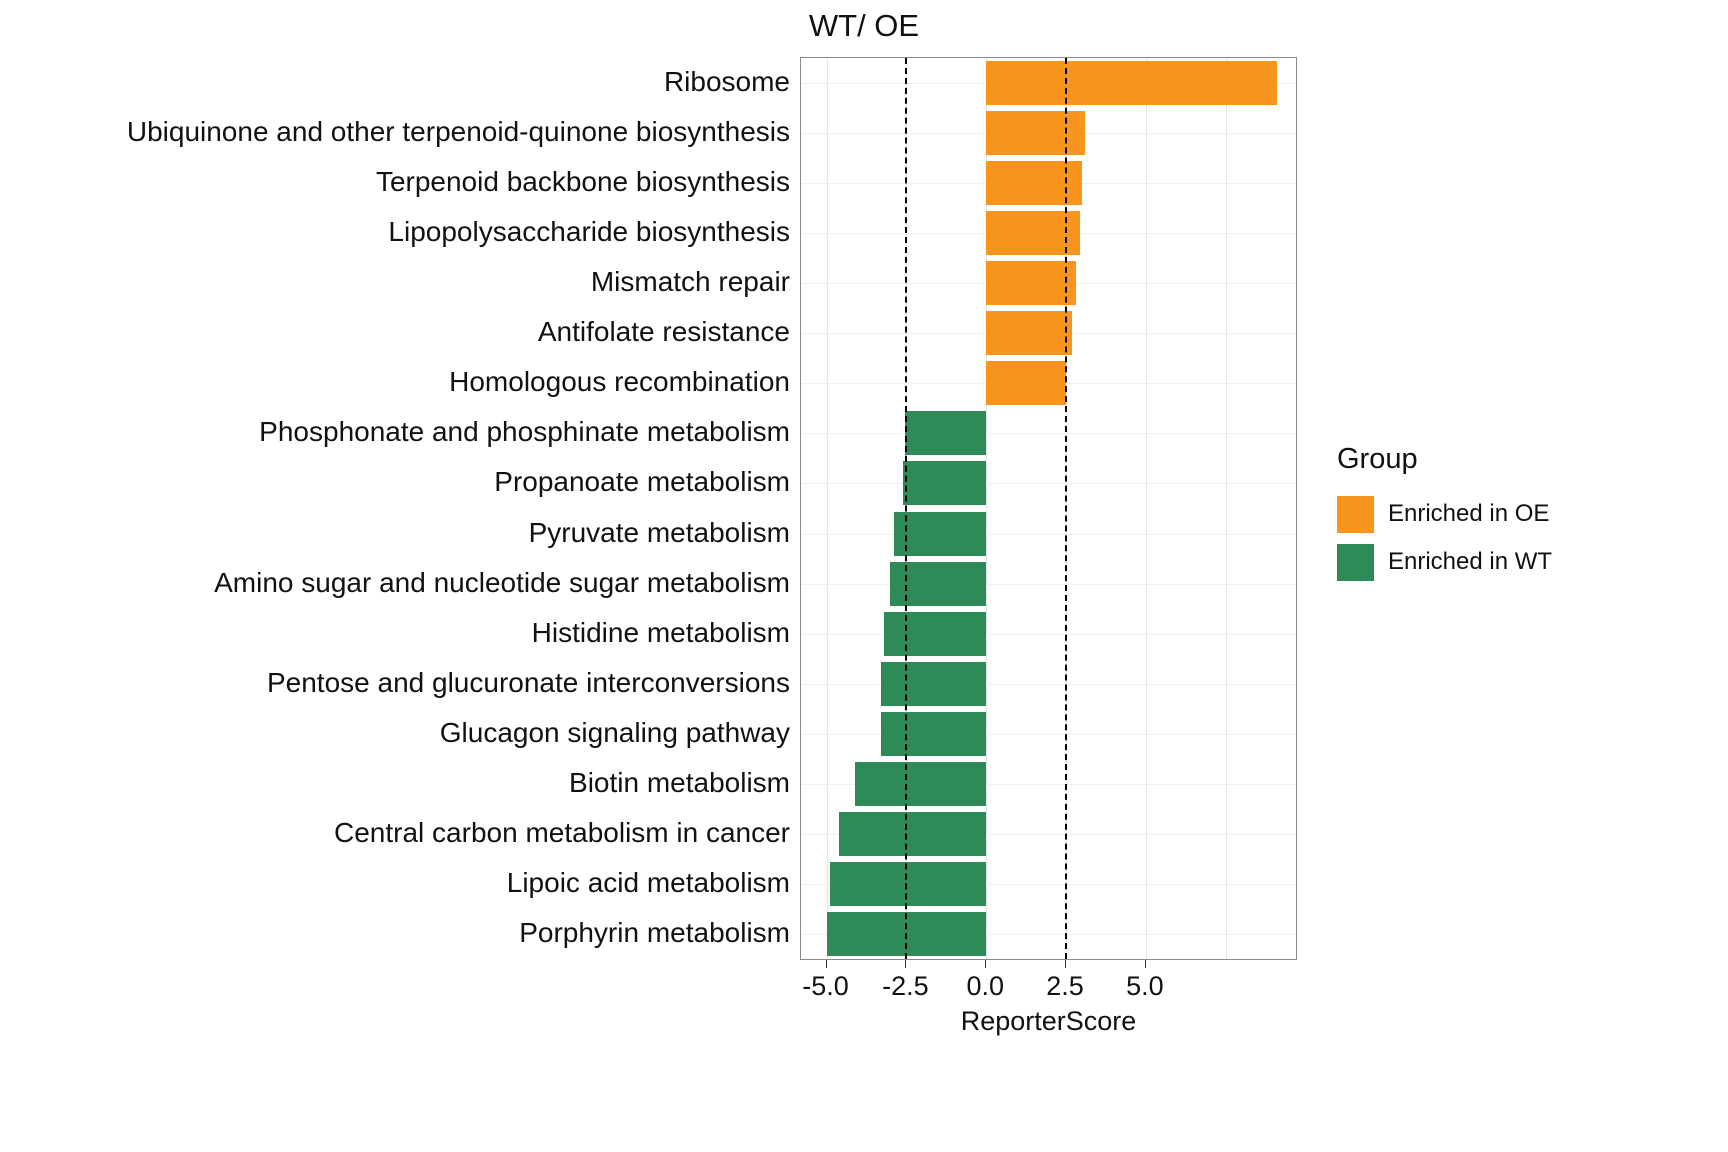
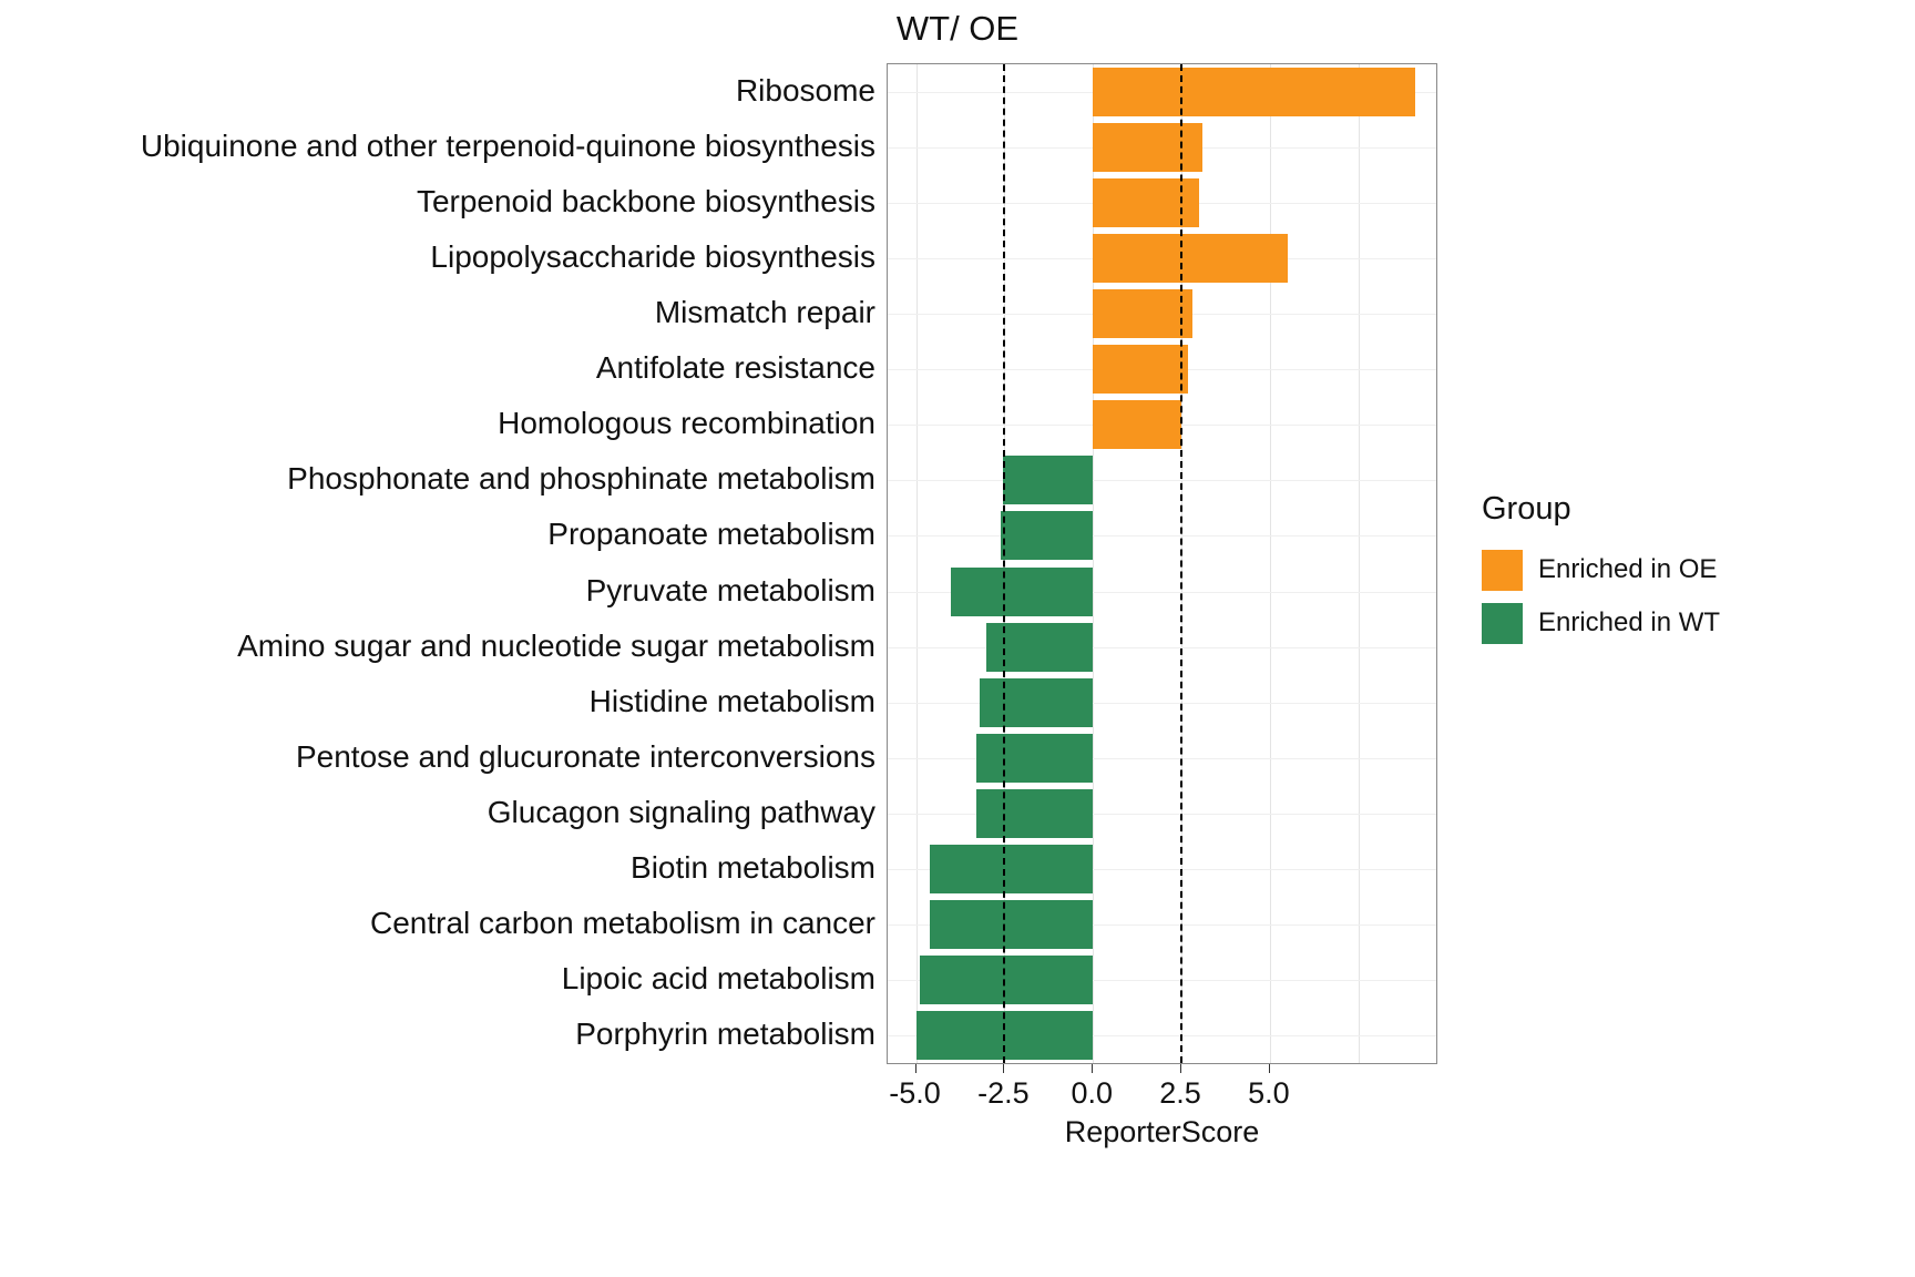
Lipopolysaccharide biosynthesis: 3.0 -> 5.5
Pyruvate metabolism: -2.9 -> -4.0
Biotin metabolism: -4.1 -> -4.6
